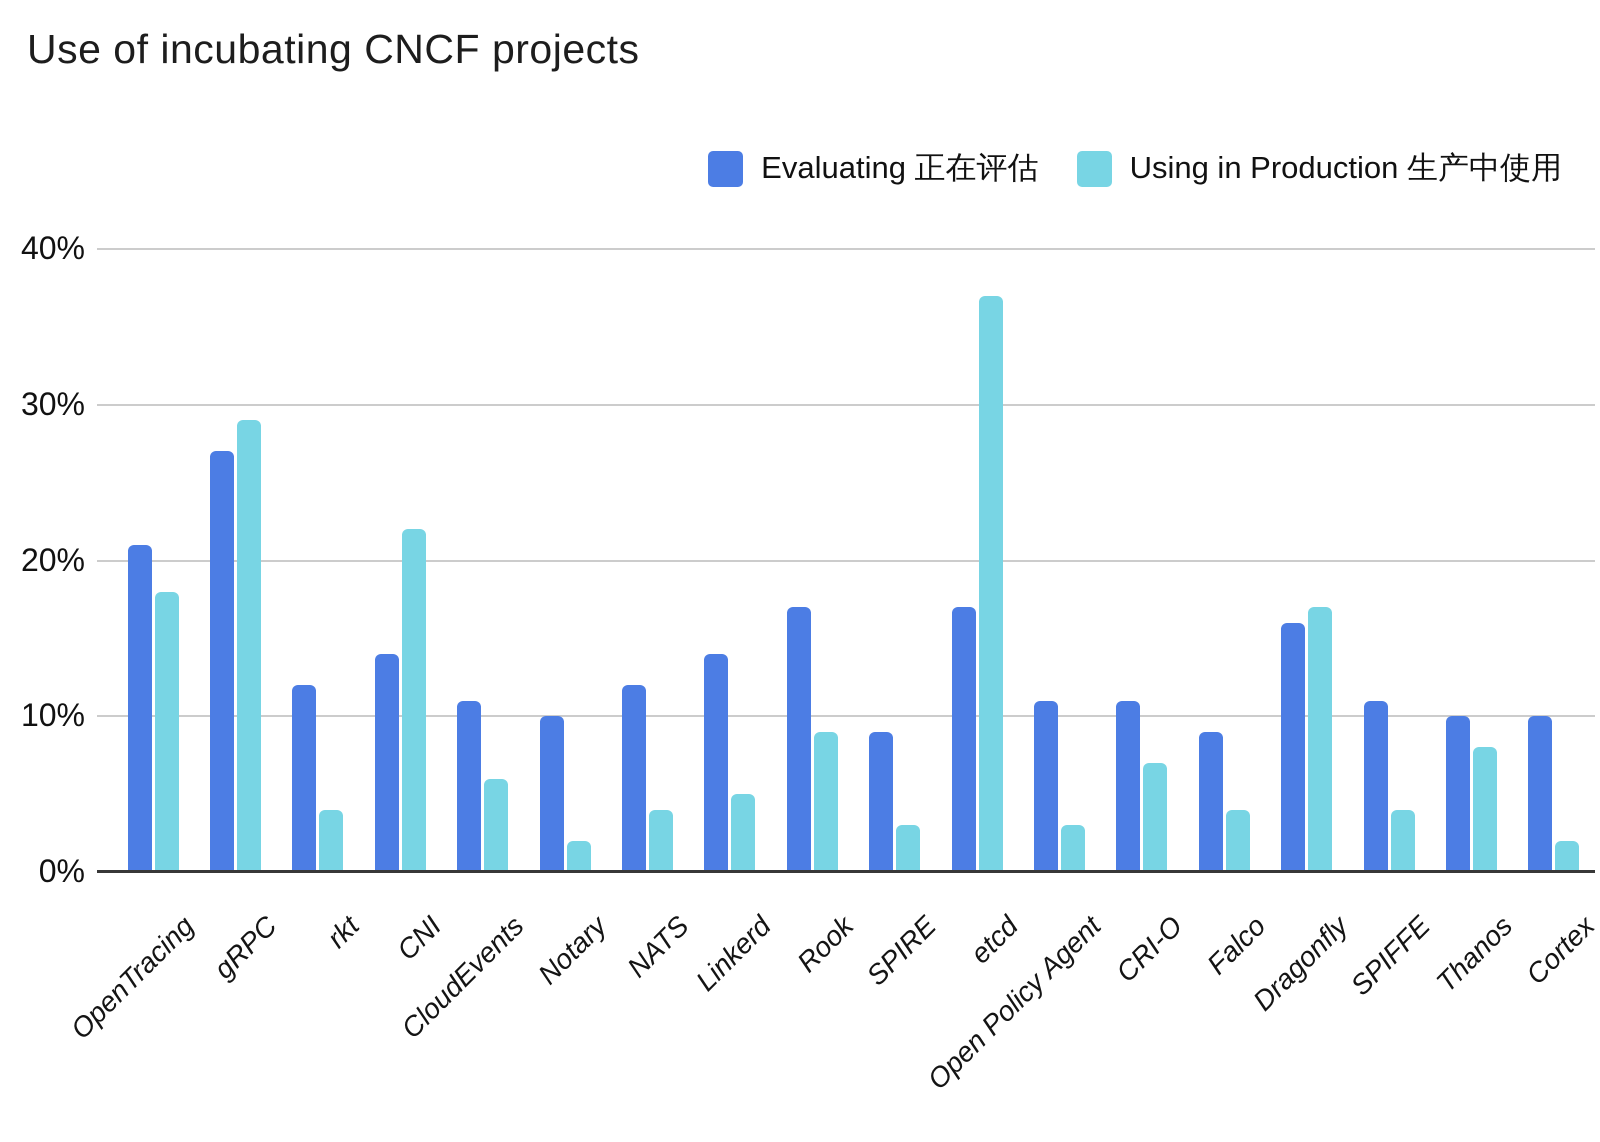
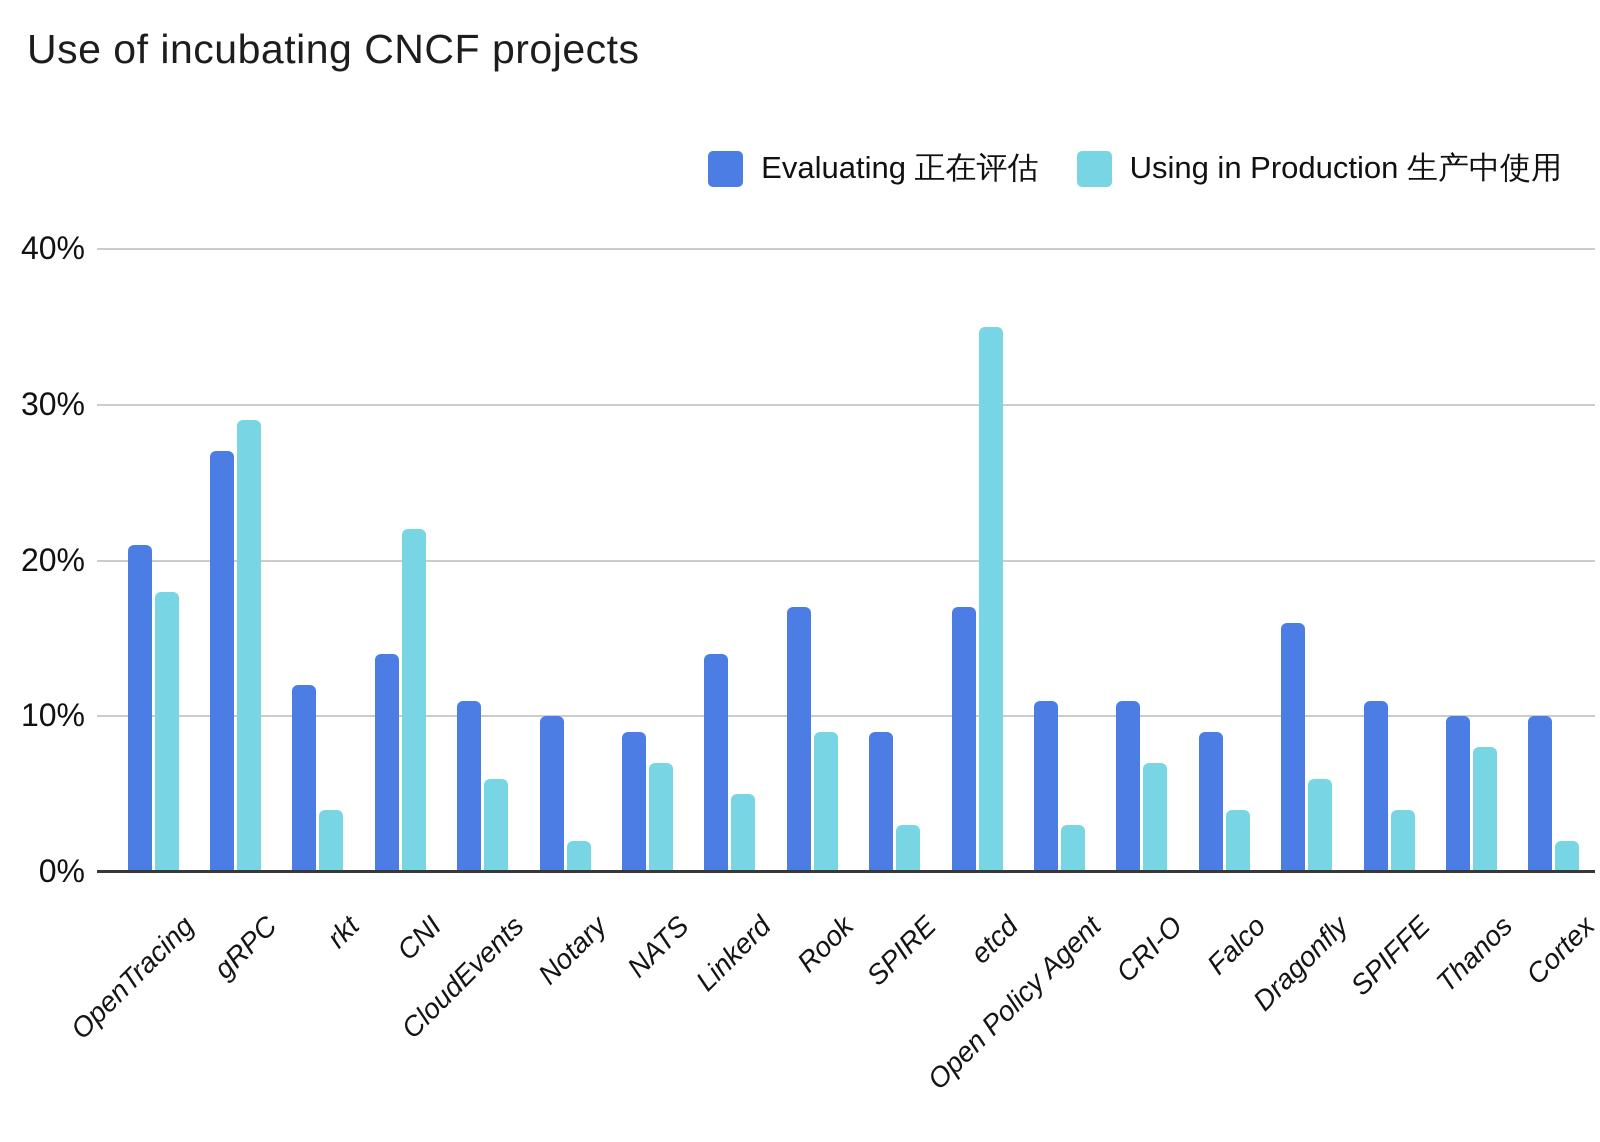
Evaluating 正在评估/NATS: 12% -> 9%
Using in Production 生产中使用/NATS: 4% -> 7%
Using in Production 生产中使用/etcd: 37% -> 35%
Using in Production 生产中使用/Dragonfly: 17% -> 6%
